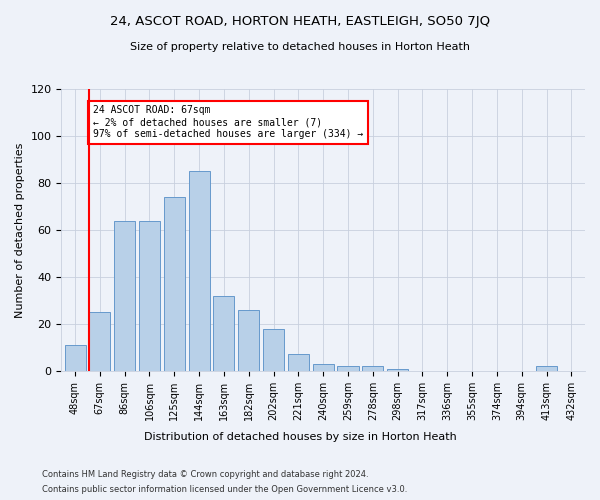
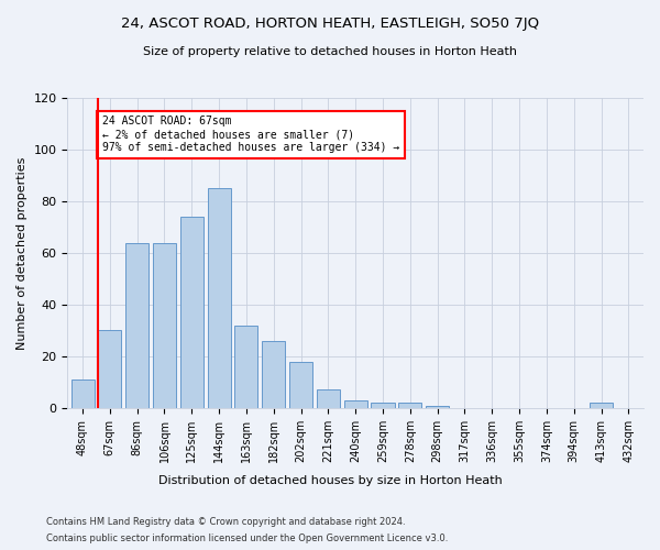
67sqm: 25 -> 30
